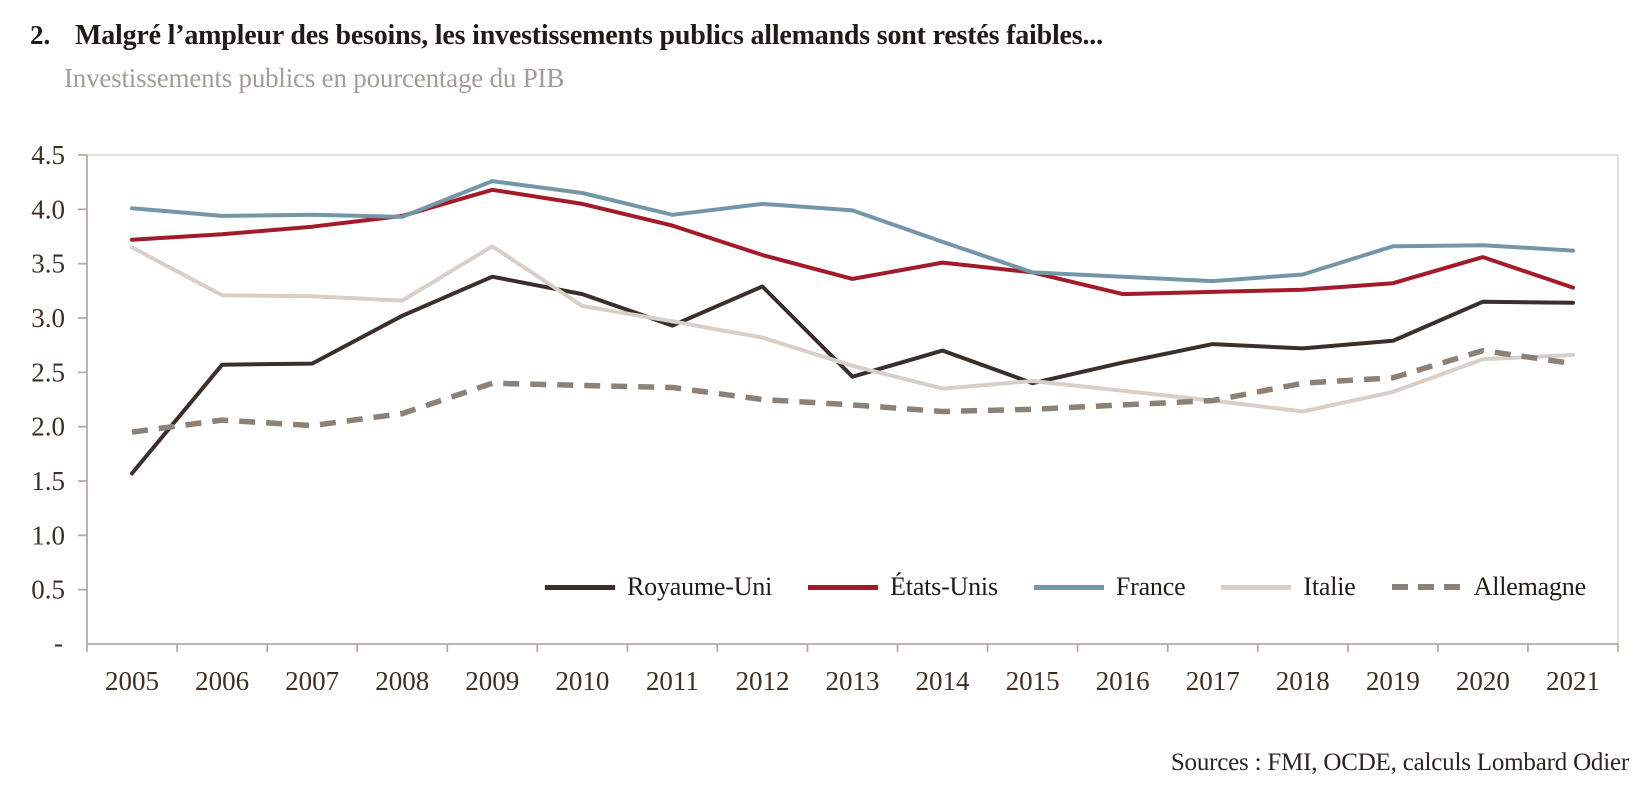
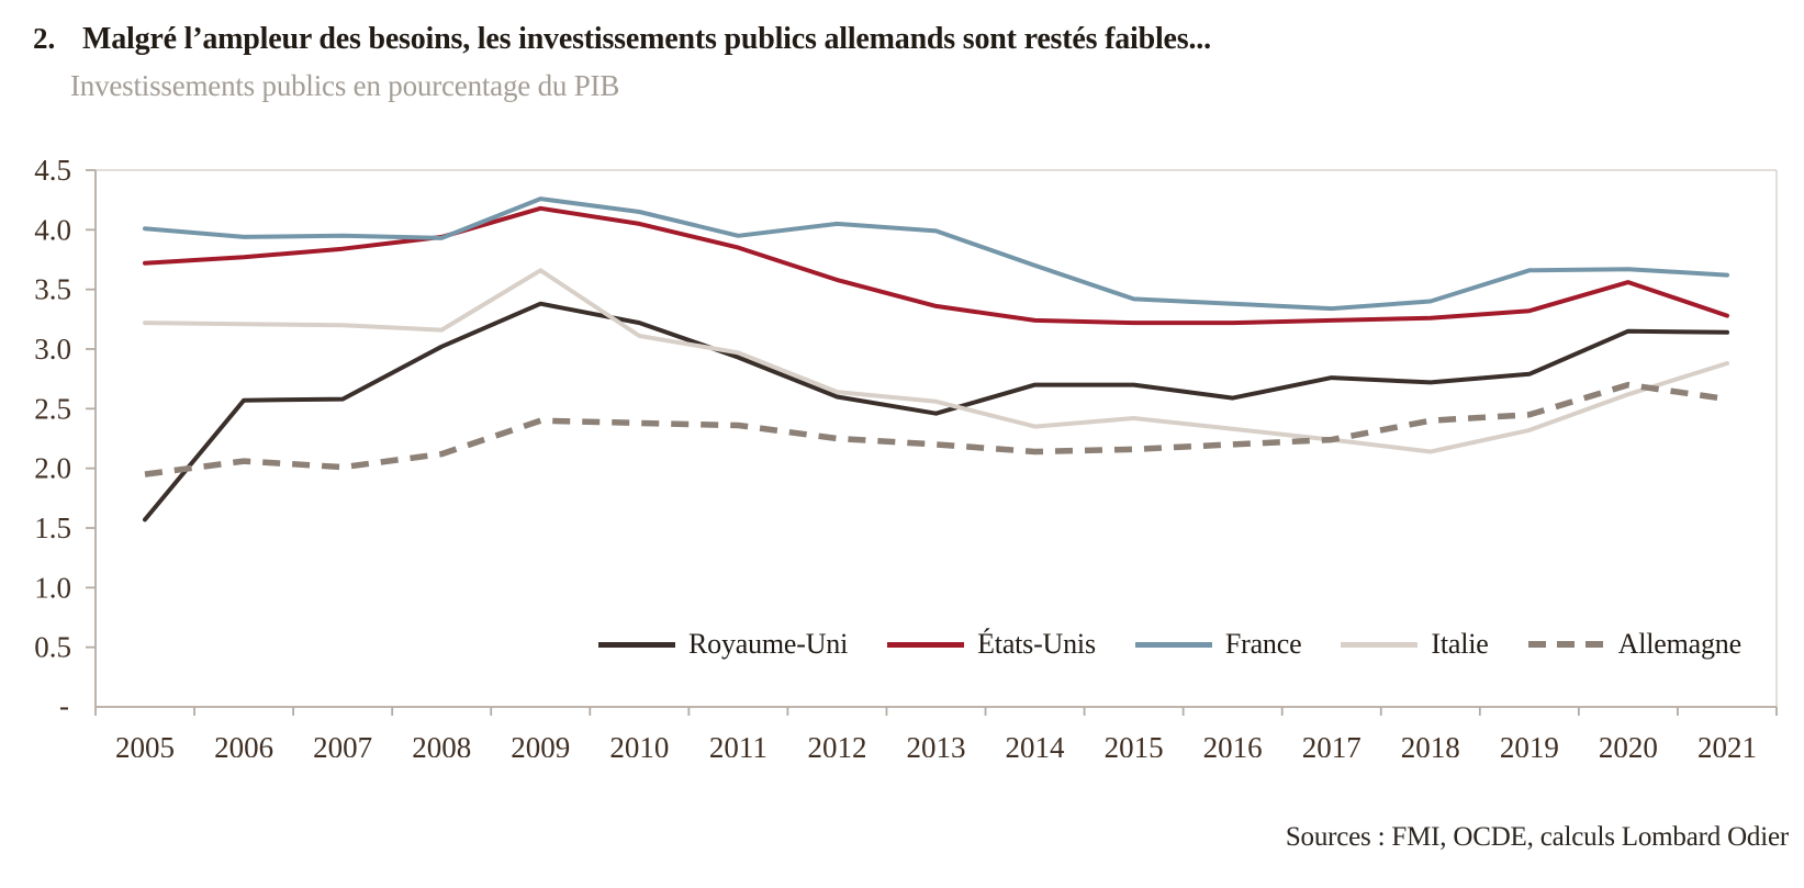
Italie/2005: 3.65 -> 3.22
Royaume-Uni/2012: 3.29 -> 2.60
Italie/2012: 2.82 -> 2.64
États-Unis/2014: 3.51 -> 3.24
Royaume-Uni/2015: 2.40 -> 2.70
États-Unis/2015: 3.42 -> 3.22
Italie/2021: 2.66 -> 2.88
